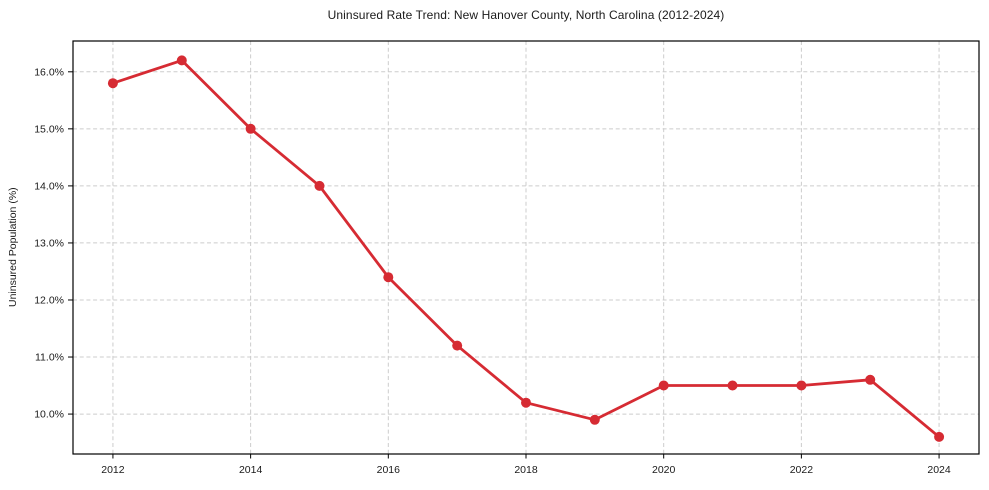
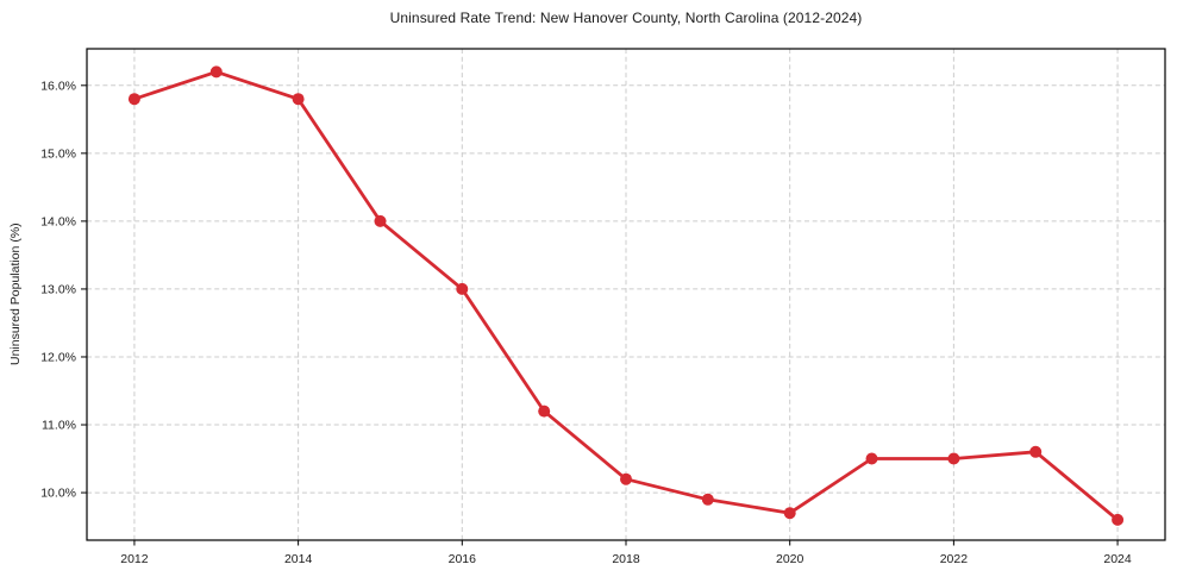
2014: 15.0% -> 15.8%
2016: 12.4% -> 13.0%
2020: 10.5% -> 9.7%
